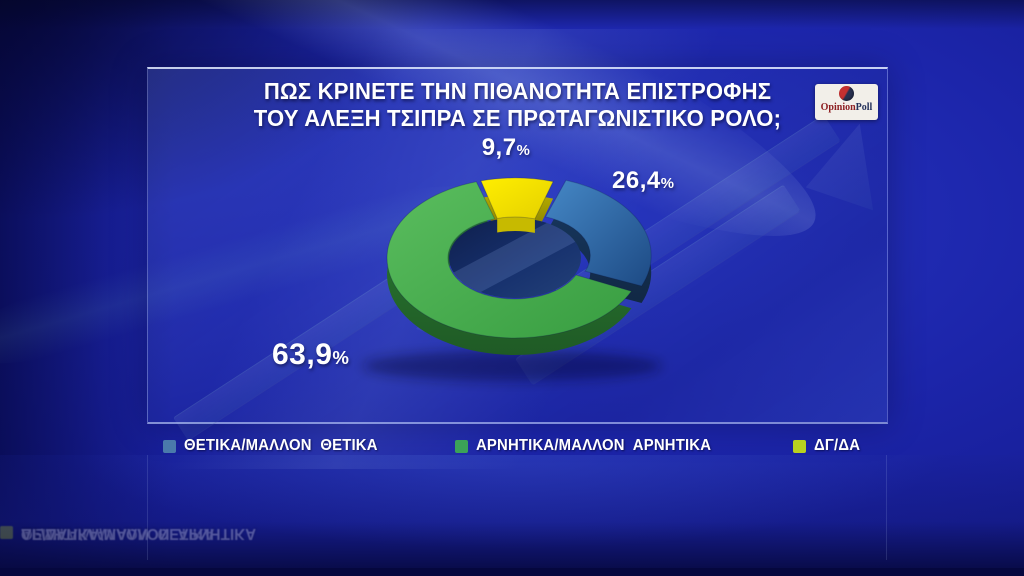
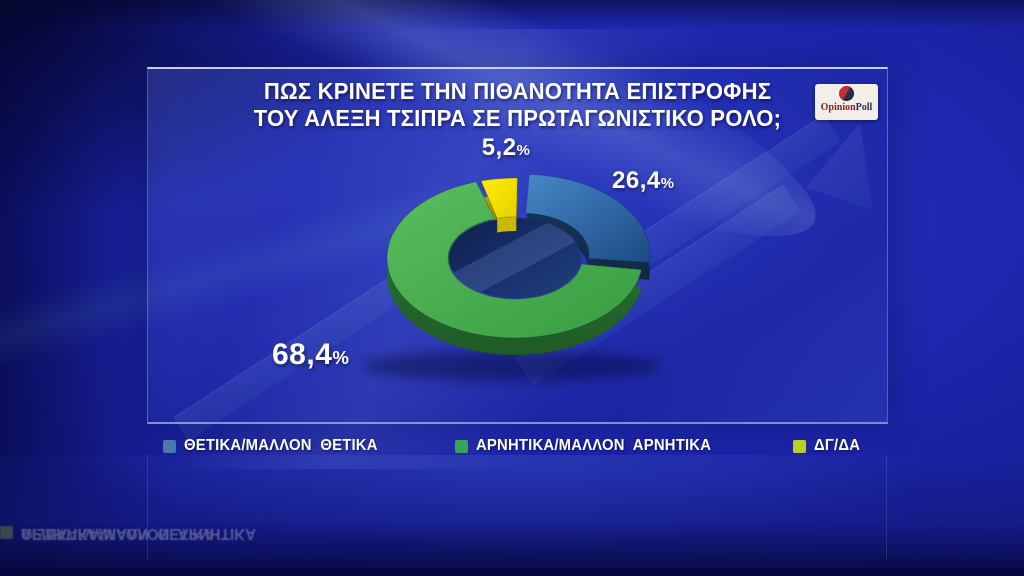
ΑΡΝΗΤΙΚΑ/ΜΑΛΛΟΝ ΑΡΝΗΤΙΚΑ: 63,9 -> 68,4
ΔΓ/ΔΑ: 9,7 -> 5,2
